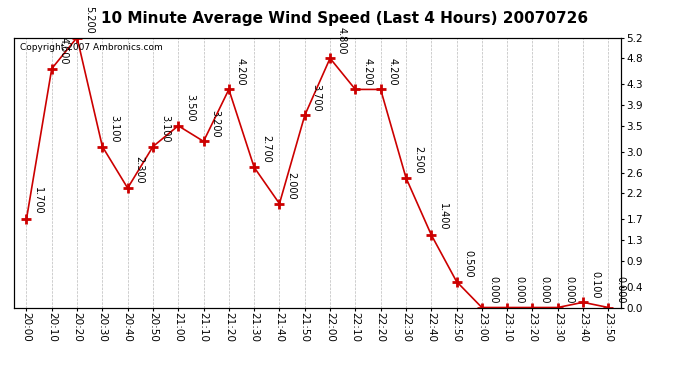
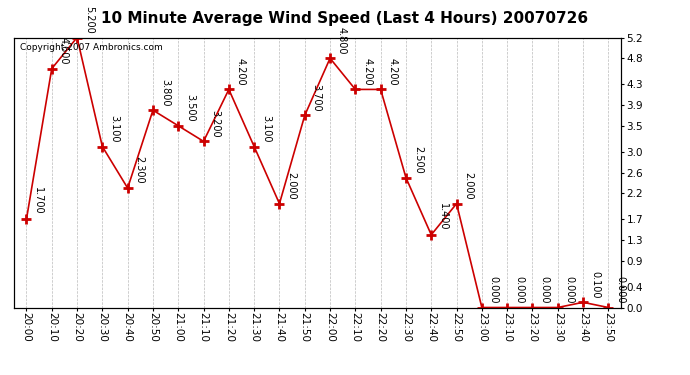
20:50: 3.100 -> 3.800
21:30: 2.700 -> 3.100
22:50: 0.500 -> 2.000
